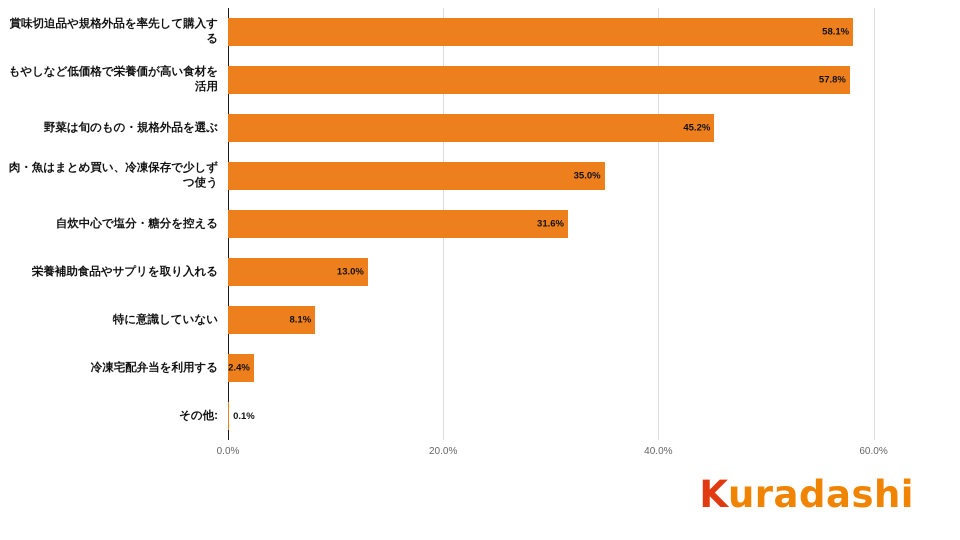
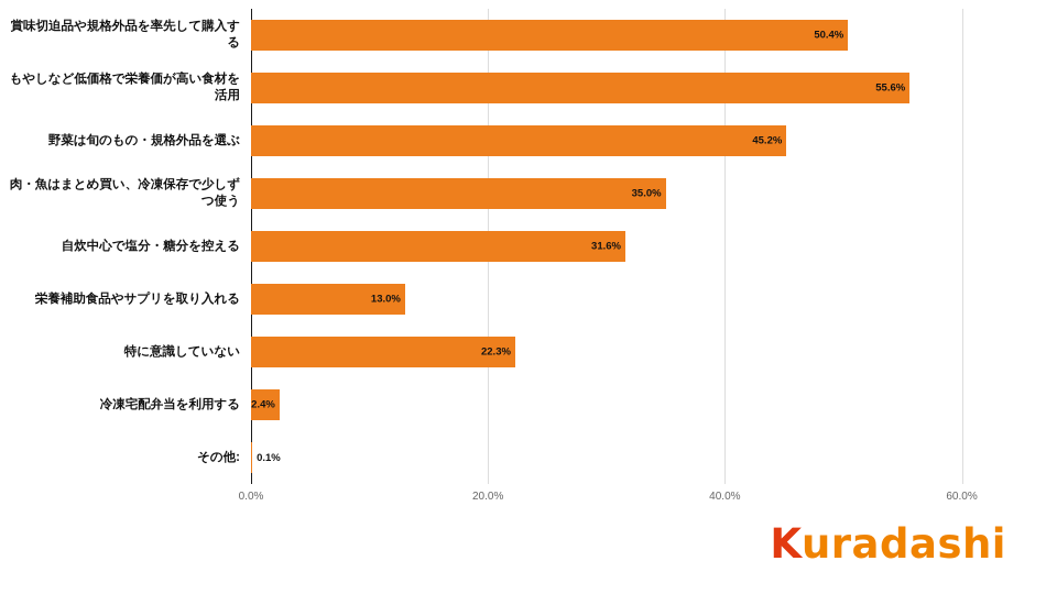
賞味切迫品や規格外品を率先して購入する: 58.1% -> 50.4%
もやしなど低価格で栄養価が高い食材を活用: 57.8% -> 55.6%
特に意識していない: 8.1% -> 22.3%
